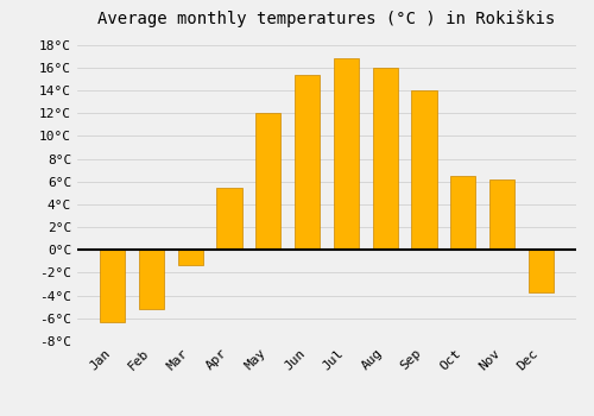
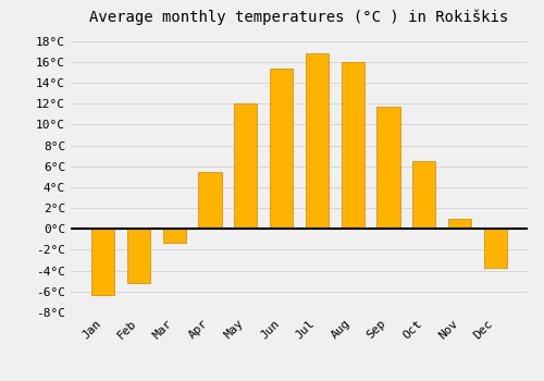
Sep: 14.0°C -> 11.7°C
Nov: 6.2°C -> 1.0°C
